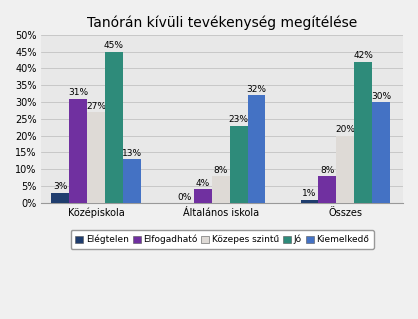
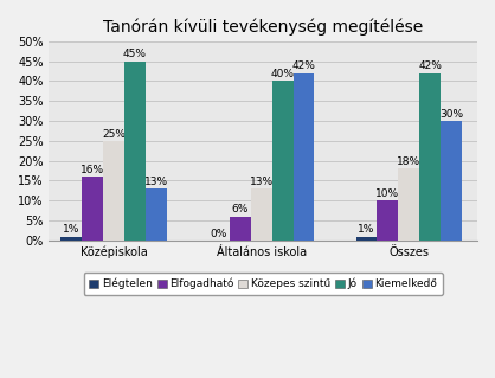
Elégtelen/Középiskola: 3% -> 1%
Elfogadható/Középiskola: 31% -> 16%
Közepes szintű/Középiskola: 27% -> 25%
Elfogadható/Általános iskola: 4% -> 6%
Közepes szintű/Általános iskola: 8% -> 13%
Jó/Általános iskola: 23% -> 40%
Kiemelkedő/Általános iskola: 32% -> 42%
Elfogadható/Összes: 8% -> 10%
Közepes szintű/Összes: 20% -> 18%
